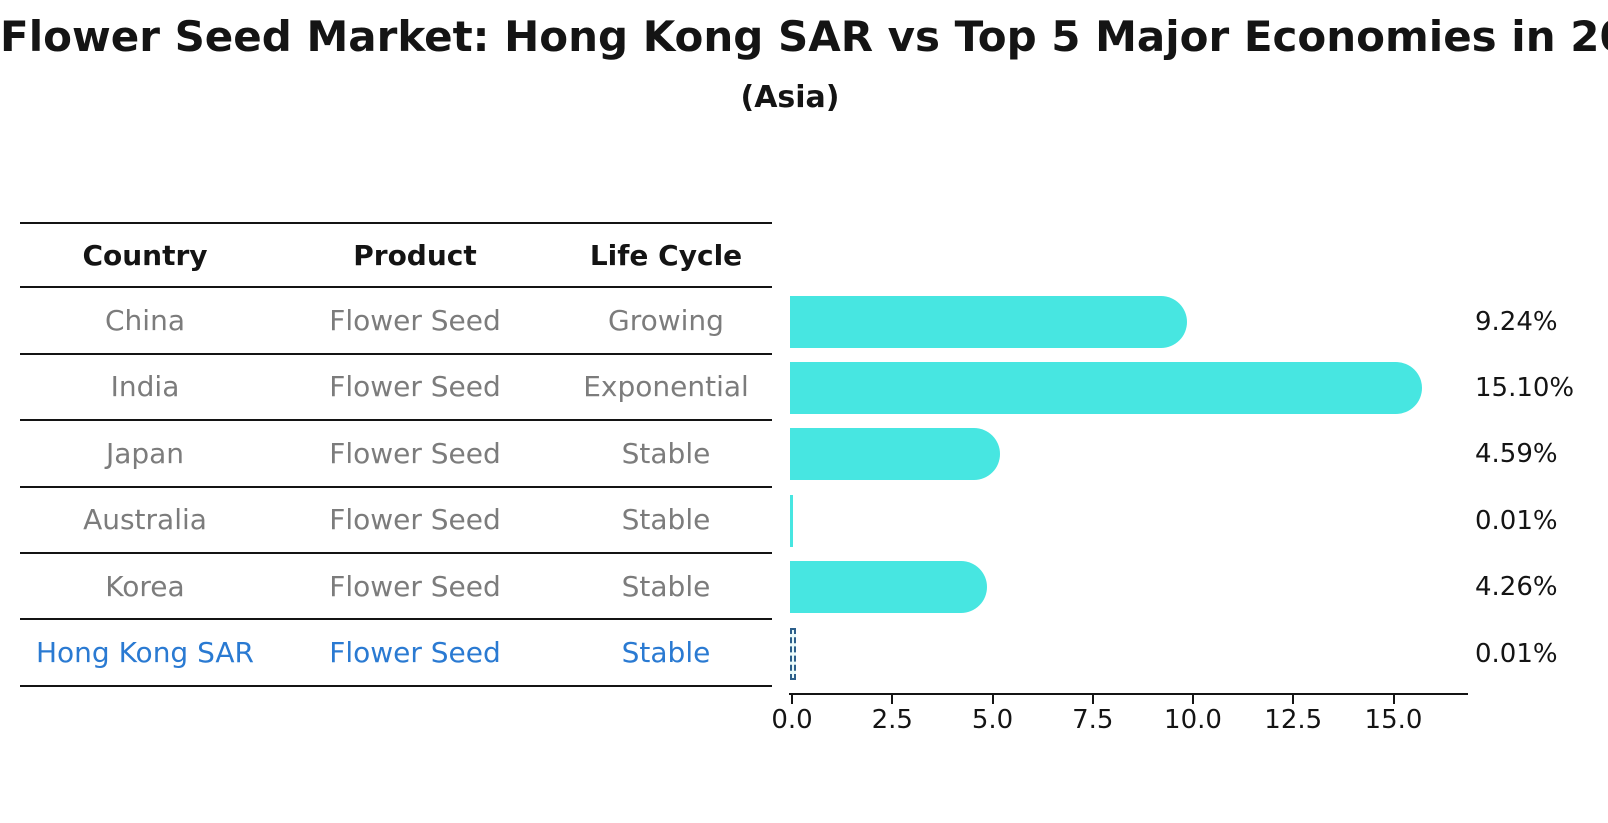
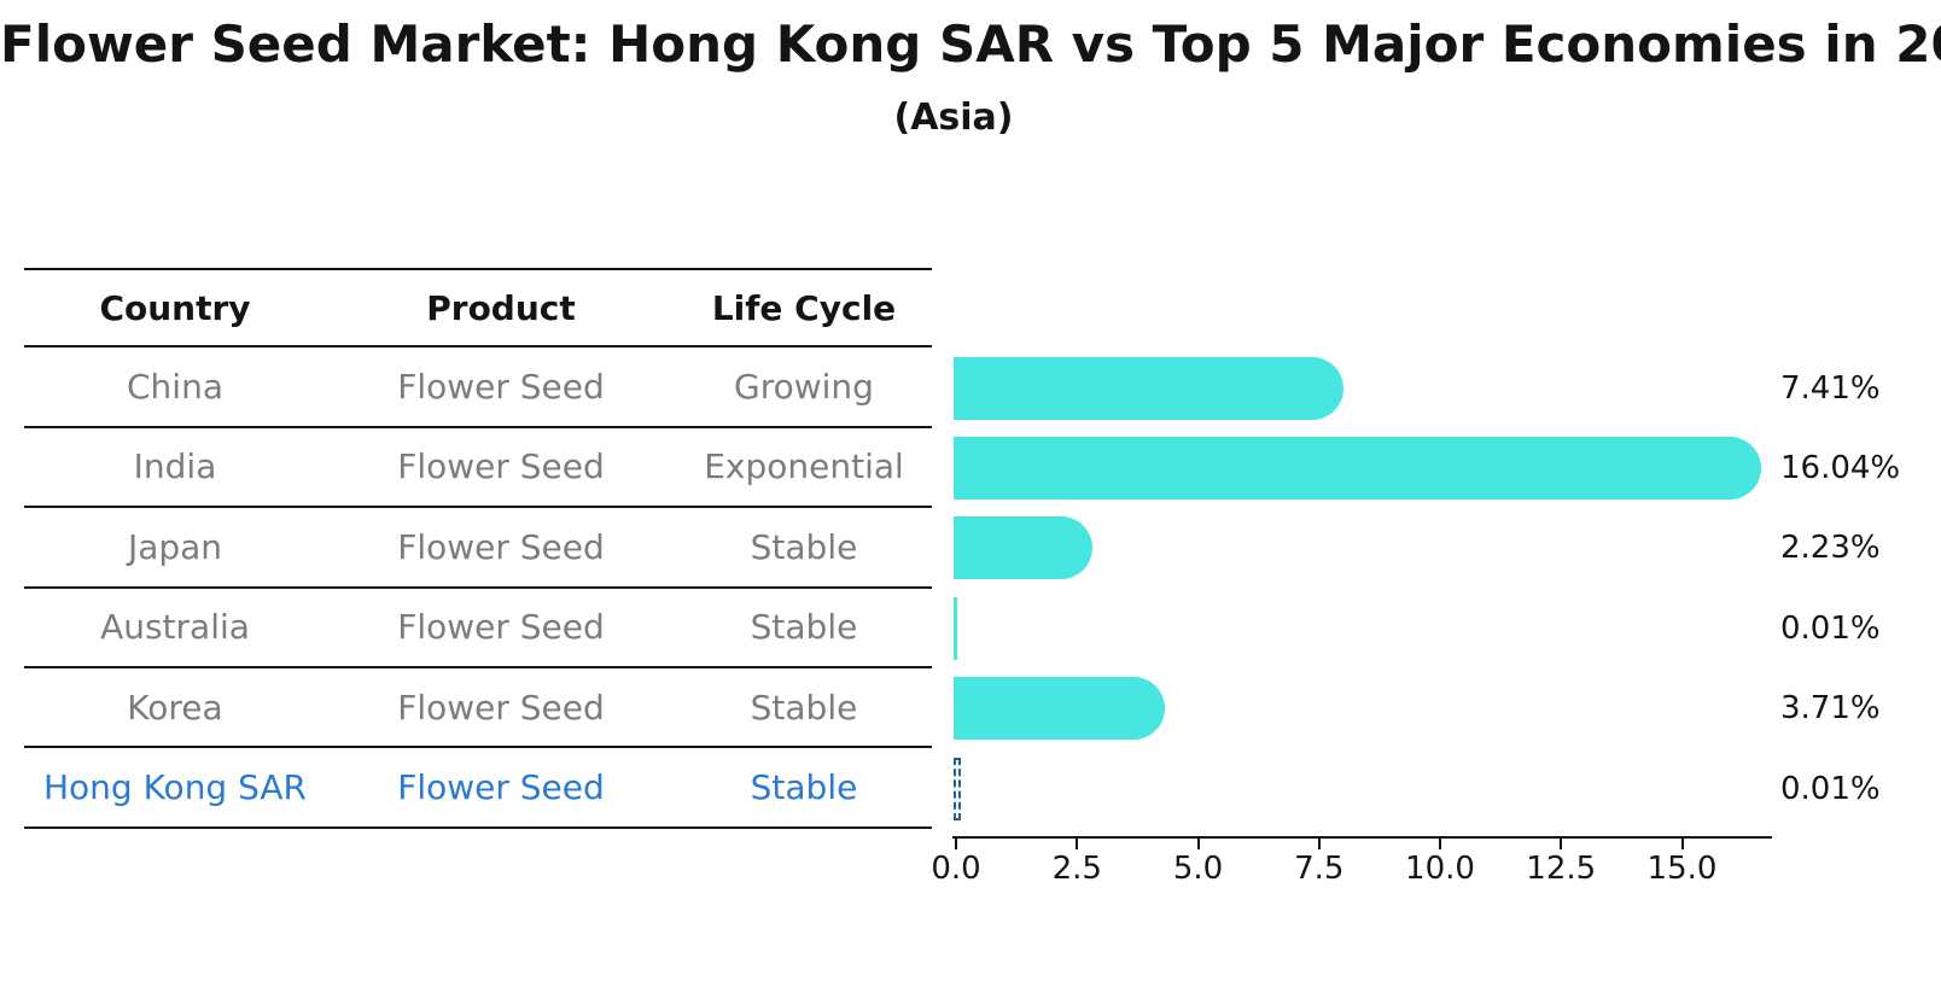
China: 9.24% -> 7.41%
India: 15.10% -> 16.04%
Japan: 4.59% -> 2.23%
Korea: 4.26% -> 3.71%
